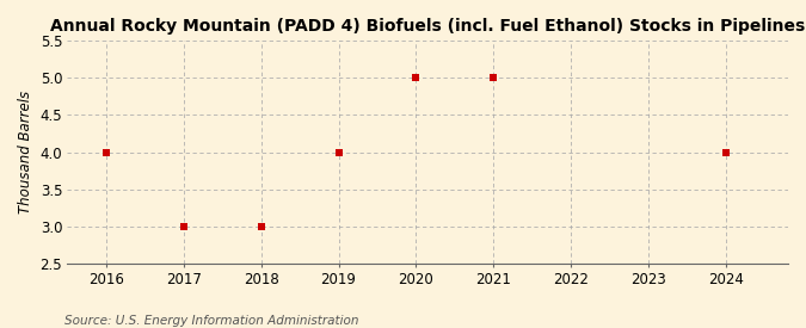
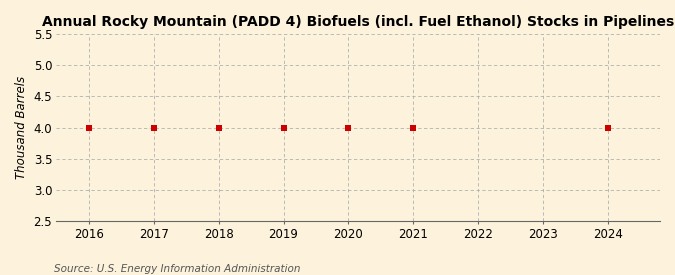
2017: 3 -> 4
2018: 3 -> 4
2020: 5 -> 4
2021: 5 -> 4
